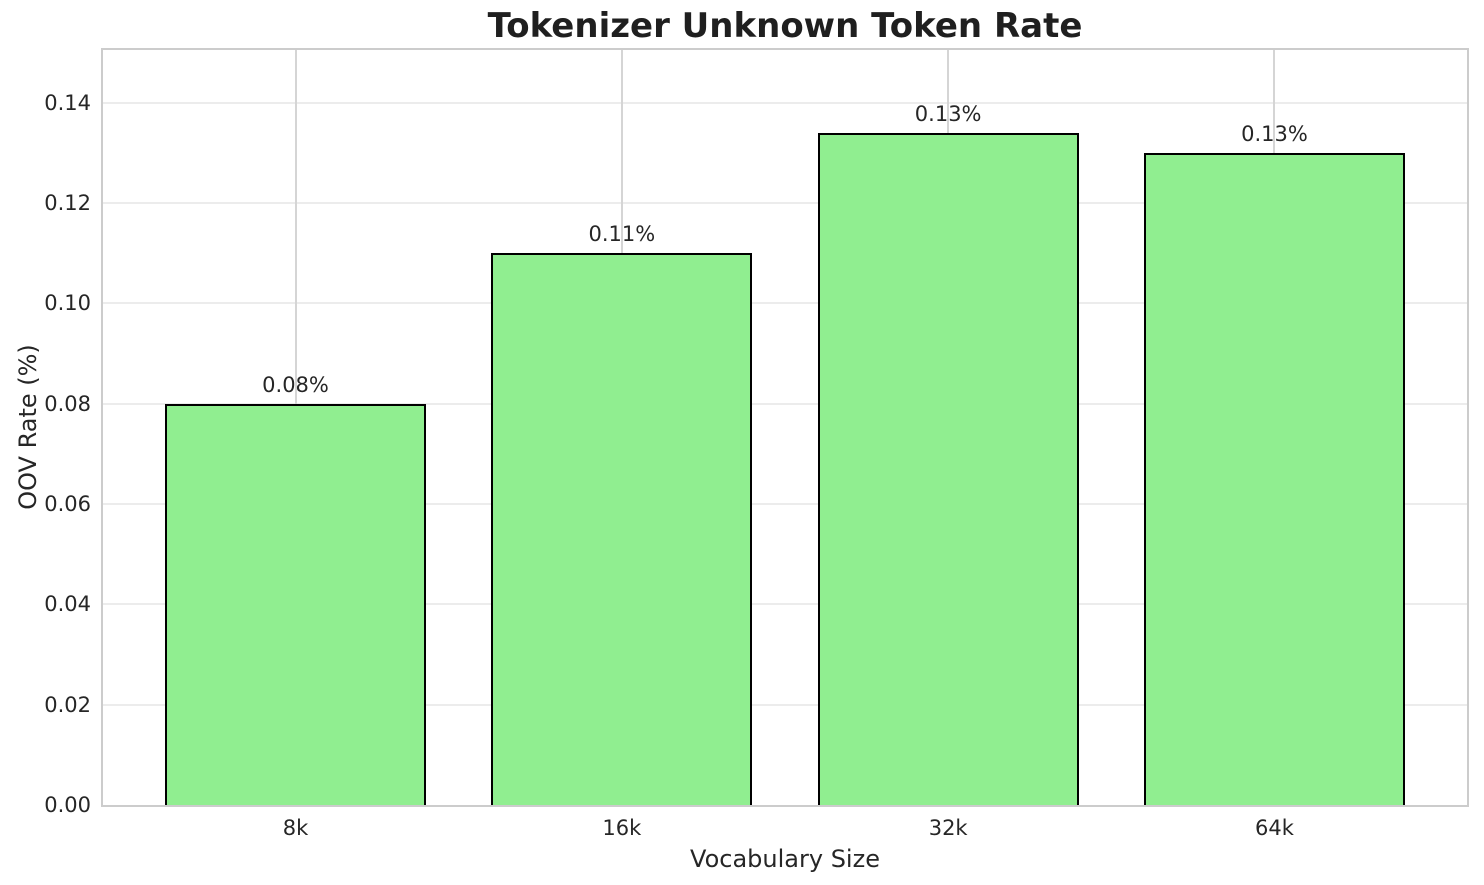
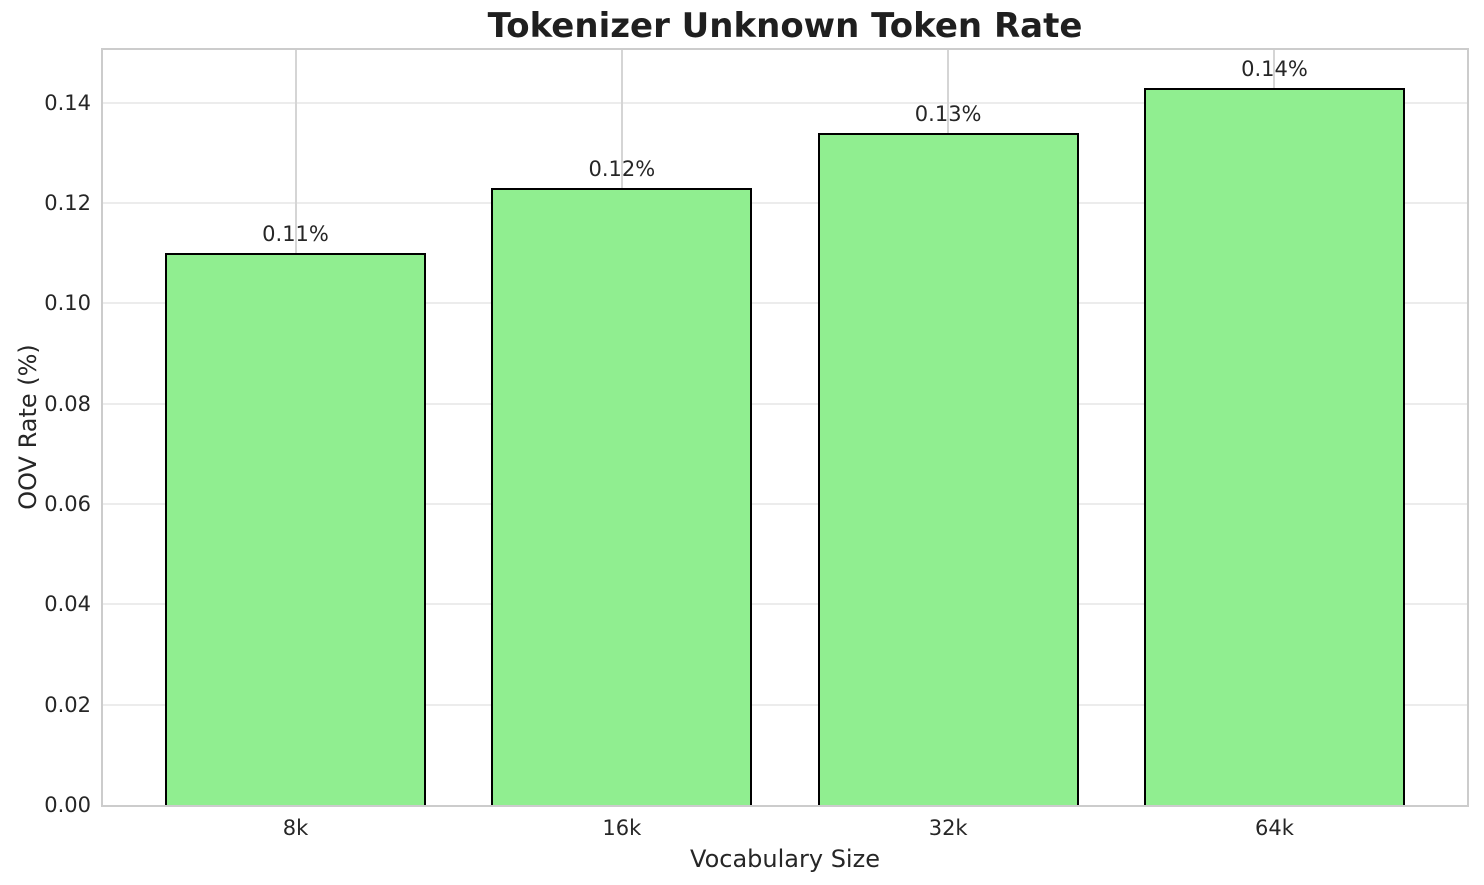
8k: 0.08% -> 0.11%
16k: 0.11% -> 0.12%
64k: 0.13% -> 0.14%
